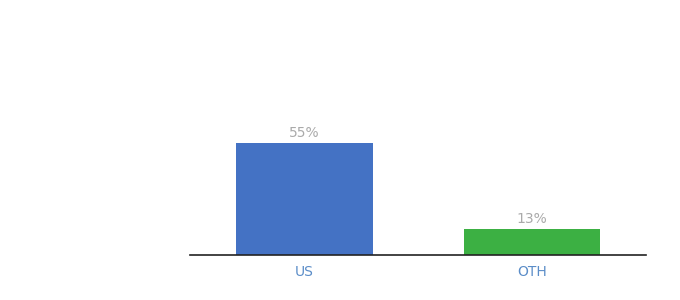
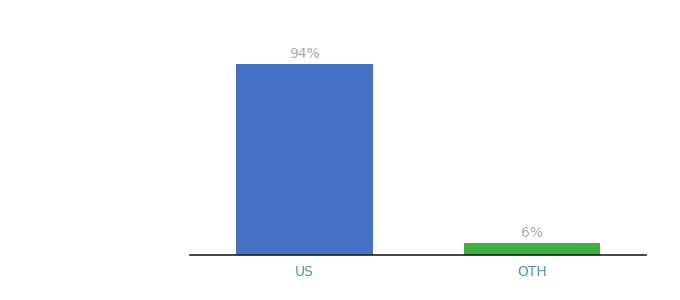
US: 55% -> 94%
OTH: 13% -> 6%
